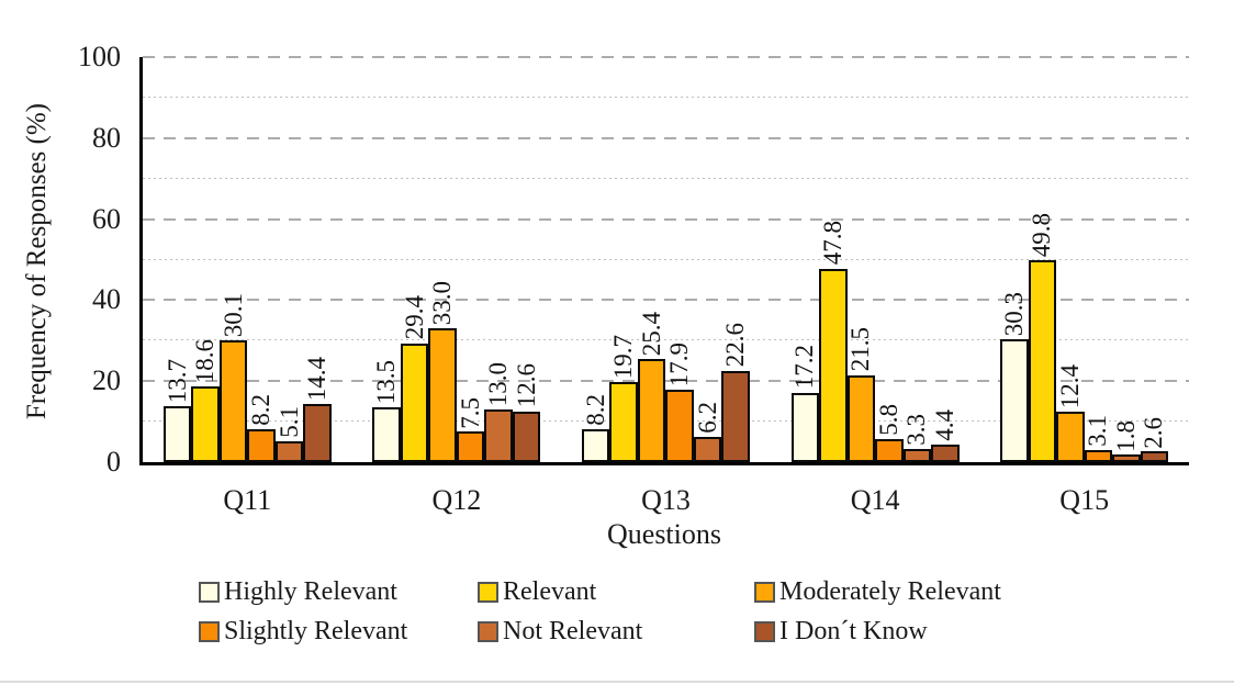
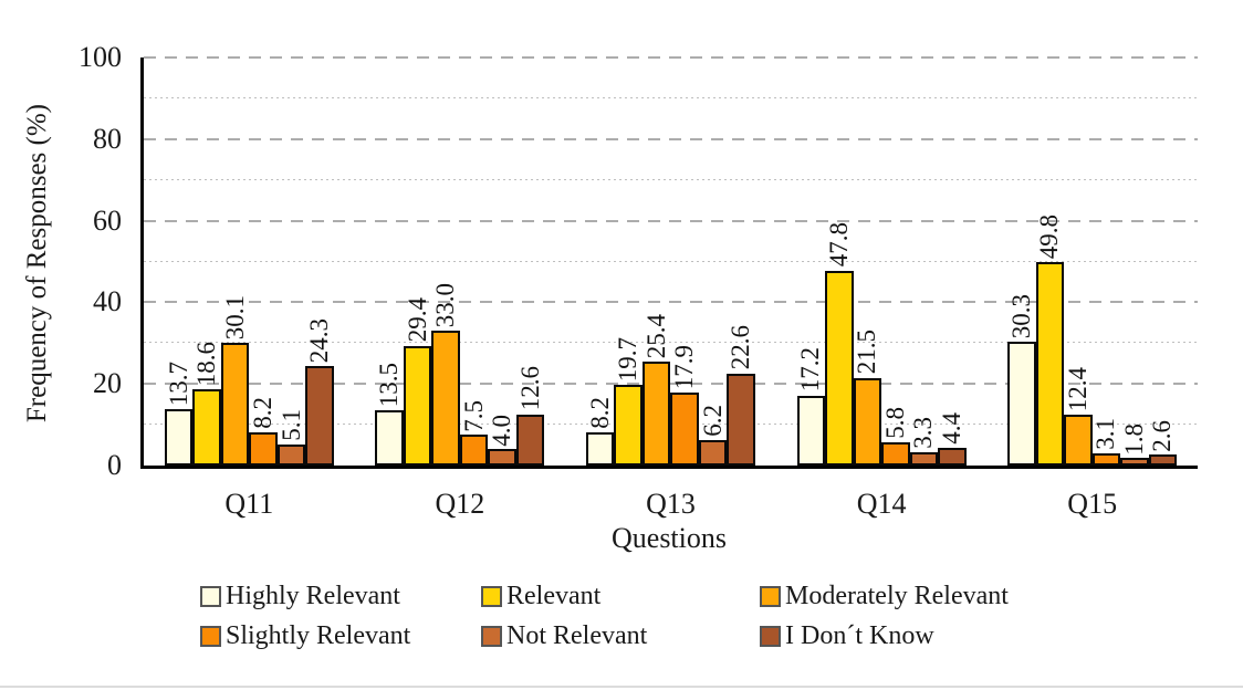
I Don´t Know/Q11: 14.4 -> 24.3
Not Relevant/Q12: 13.0 -> 4.0
